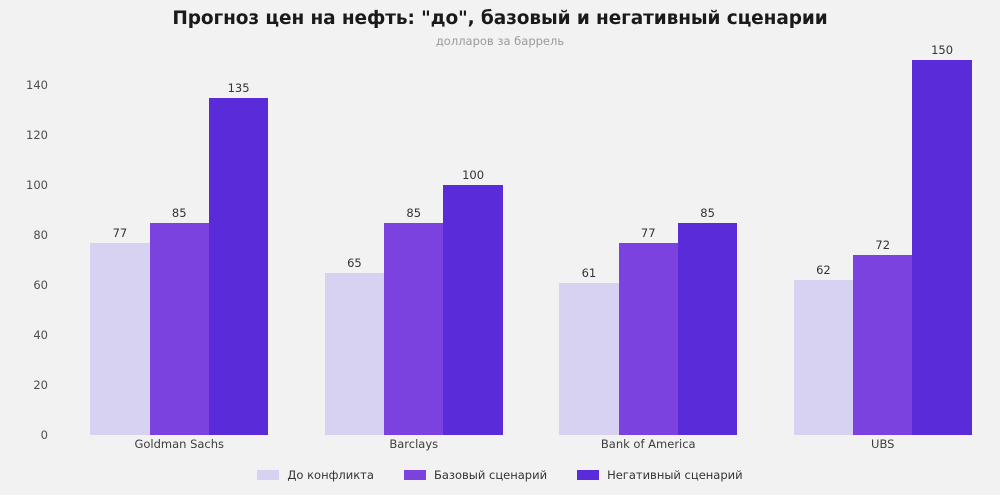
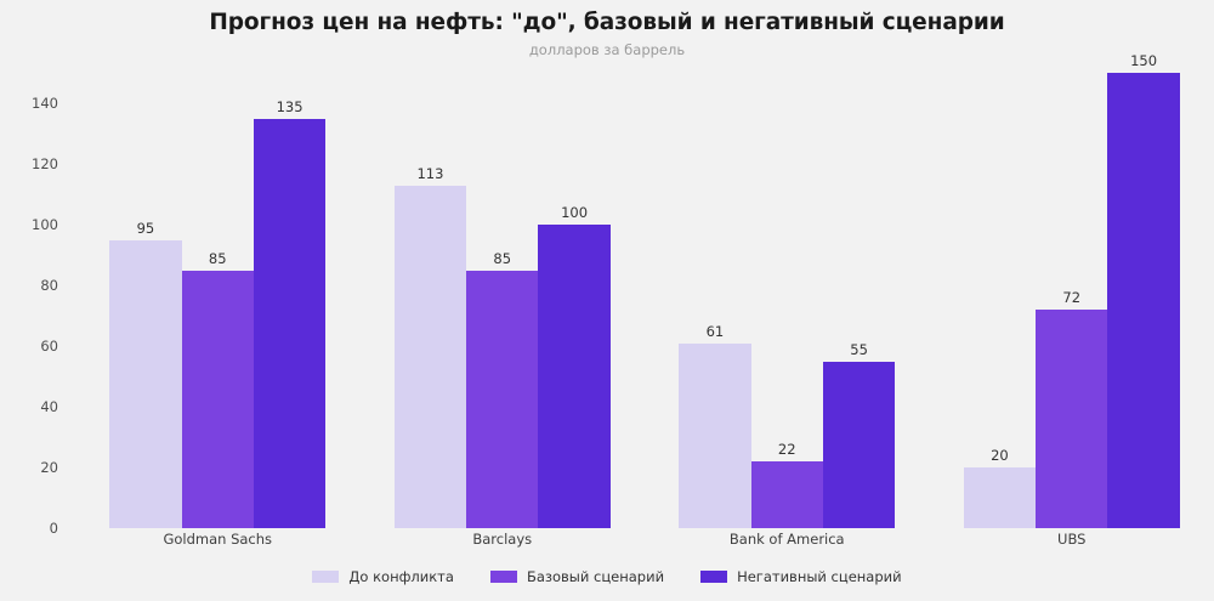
До конфликта/Goldman Sachs: 77 -> 95
До конфликта/Barclays: 65 -> 113
Базовый сценарий/Bank of America: 77 -> 22
Негативный сценарий/Bank of America: 85 -> 55
До конфликта/UBS: 62 -> 20
